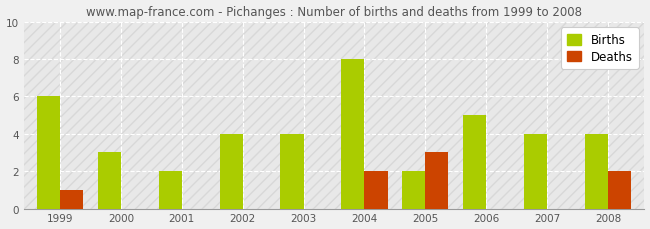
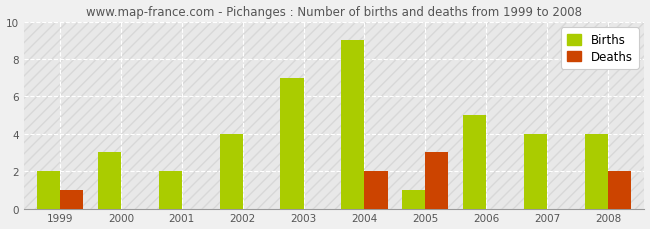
Births/1999: 6 -> 2
Births/2003: 4 -> 7
Births/2004: 8 -> 9
Births/2005: 2 -> 1
